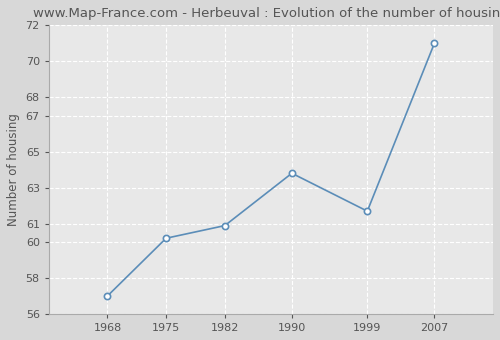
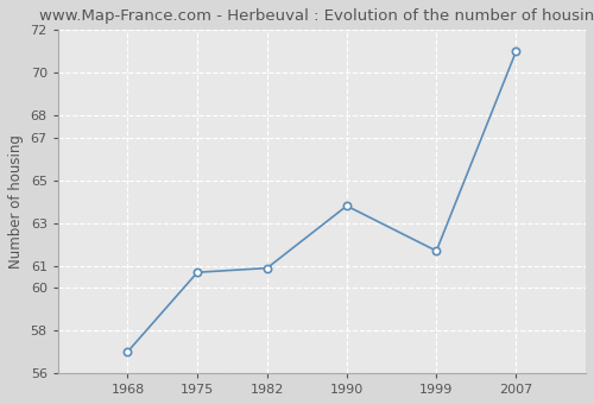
1975: 60.2 -> 60.7
